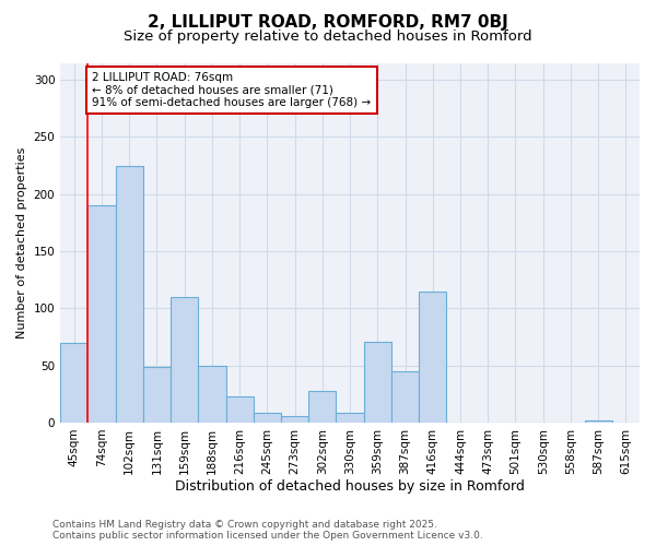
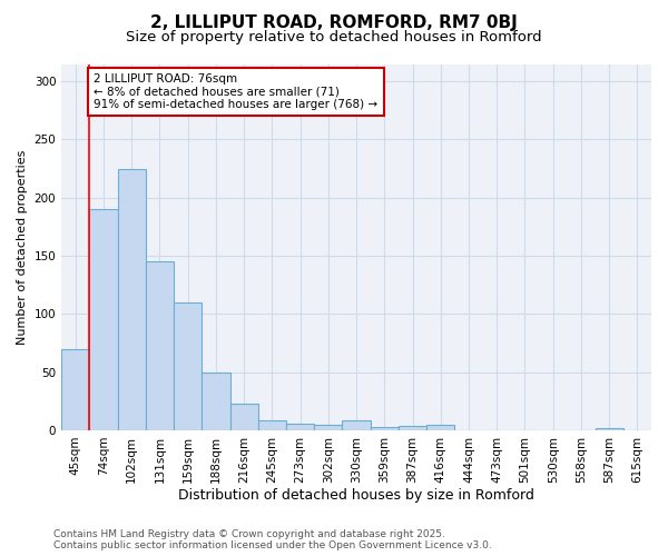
131sqm: 49 -> 145
302sqm: 28 -> 5
359sqm: 71 -> 3
387sqm: 45 -> 4
416sqm: 115 -> 5
